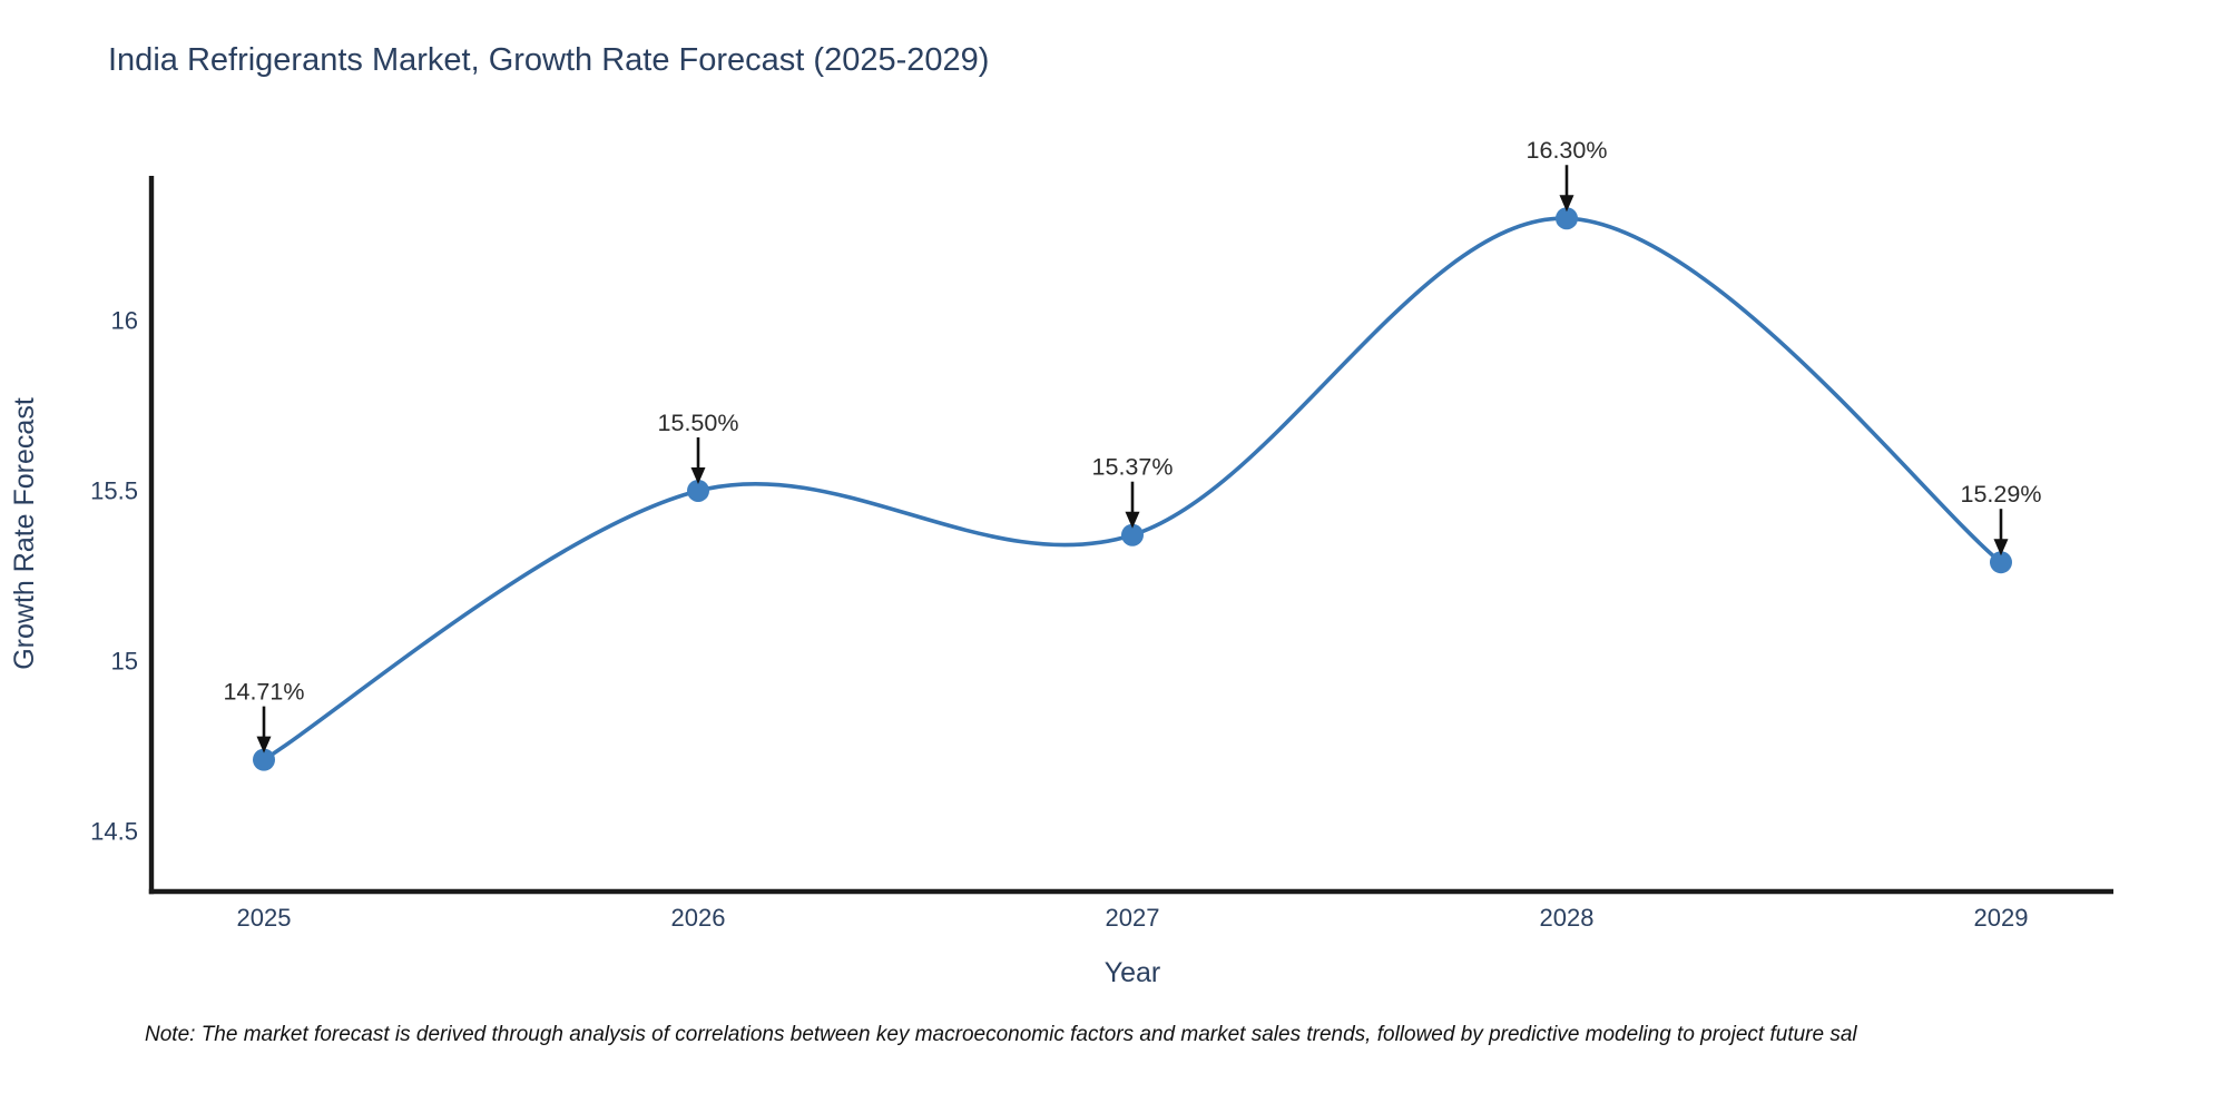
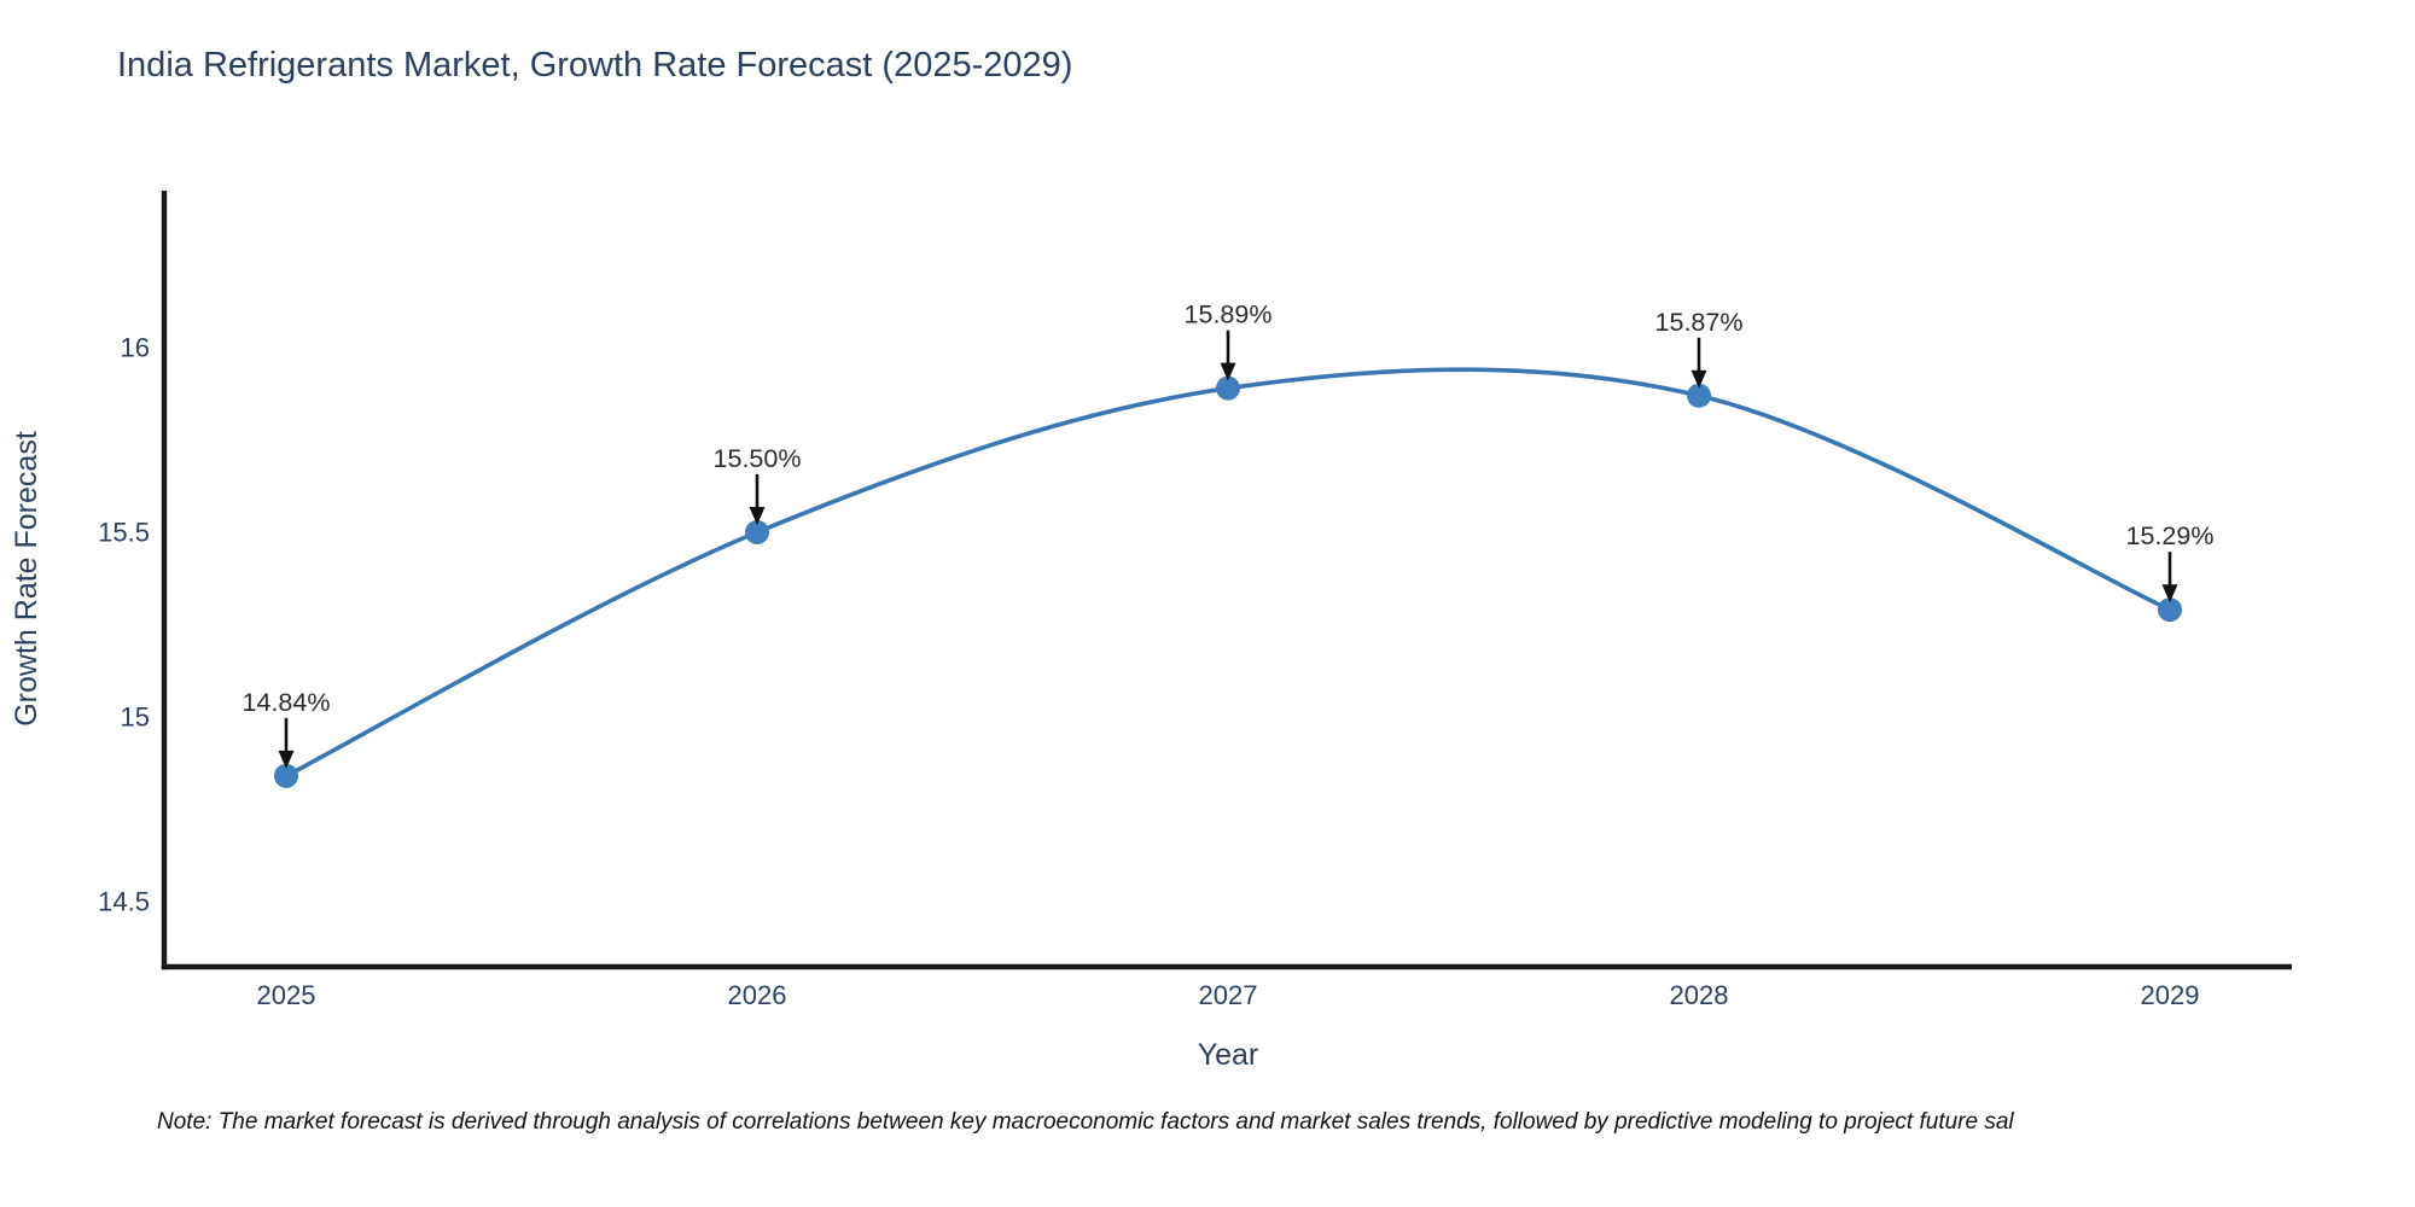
2025: 14.71% -> 14.84%
2027: 15.37% -> 15.89%
2028: 16.30% -> 15.87%
